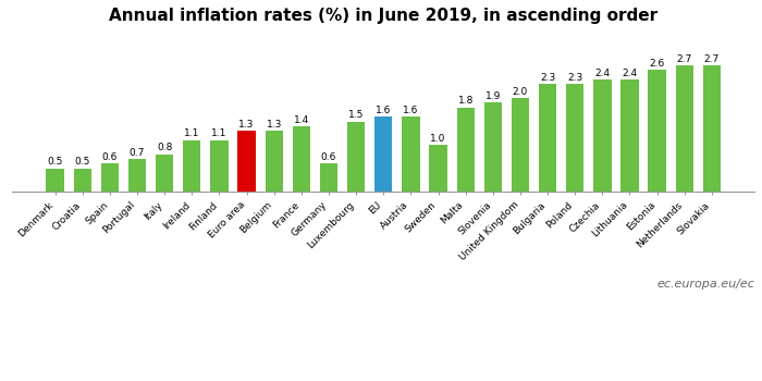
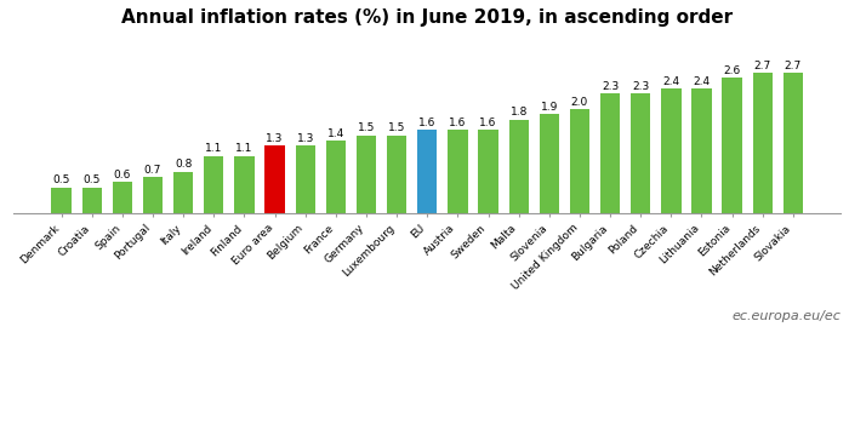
Germany: 0.6 -> 1.5
Sweden: 1.0 -> 1.6
